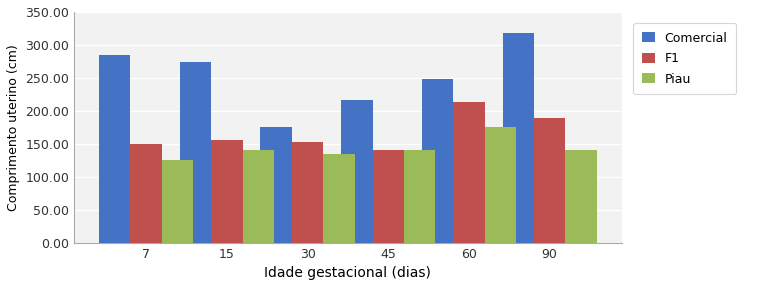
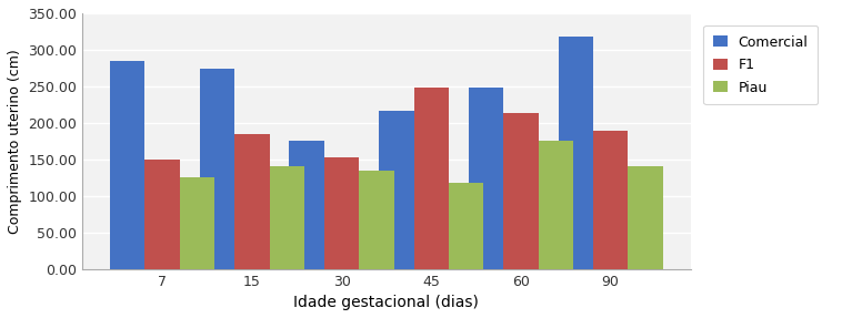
F1/15: 156 -> 184
F1/45: 141 -> 248
Piau/45: 141 -> 118
